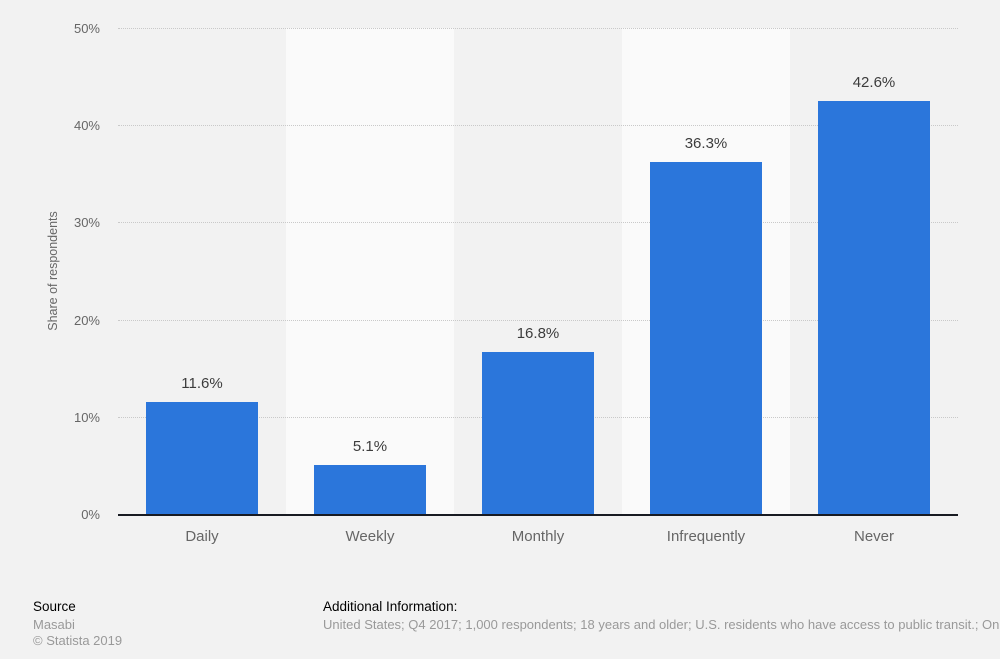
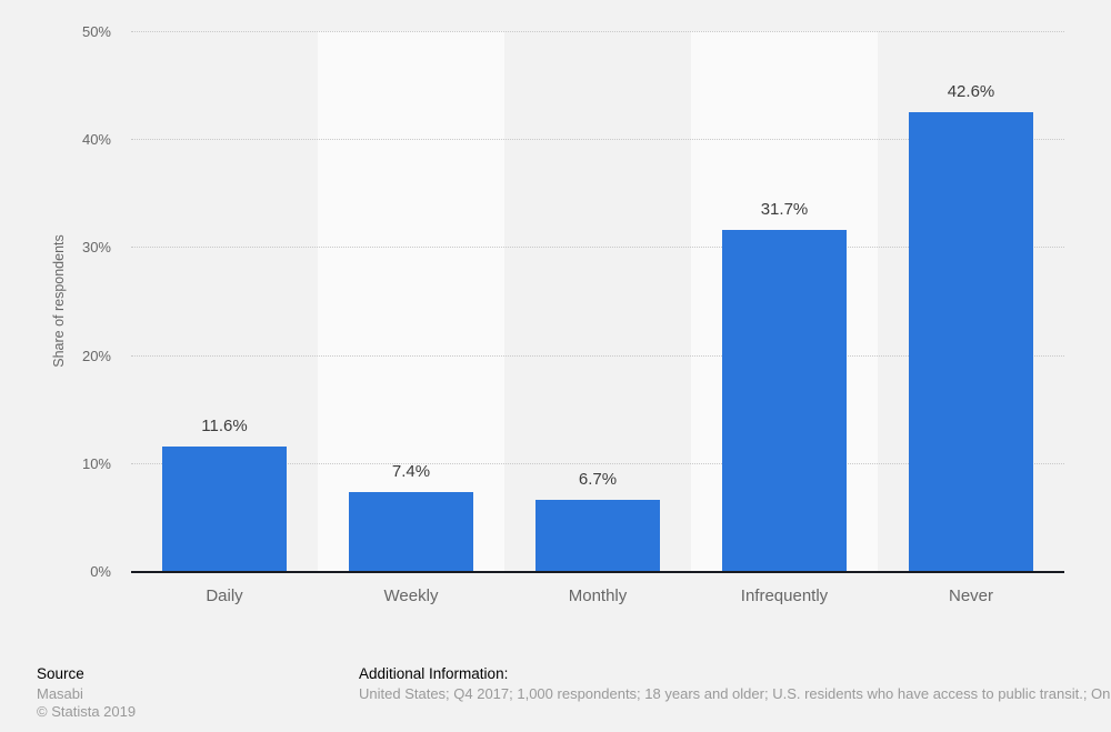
Weekly: 5.1% -> 7.4%
Monthly: 16.8% -> 6.7%
Infrequently: 36.3% -> 31.7%
